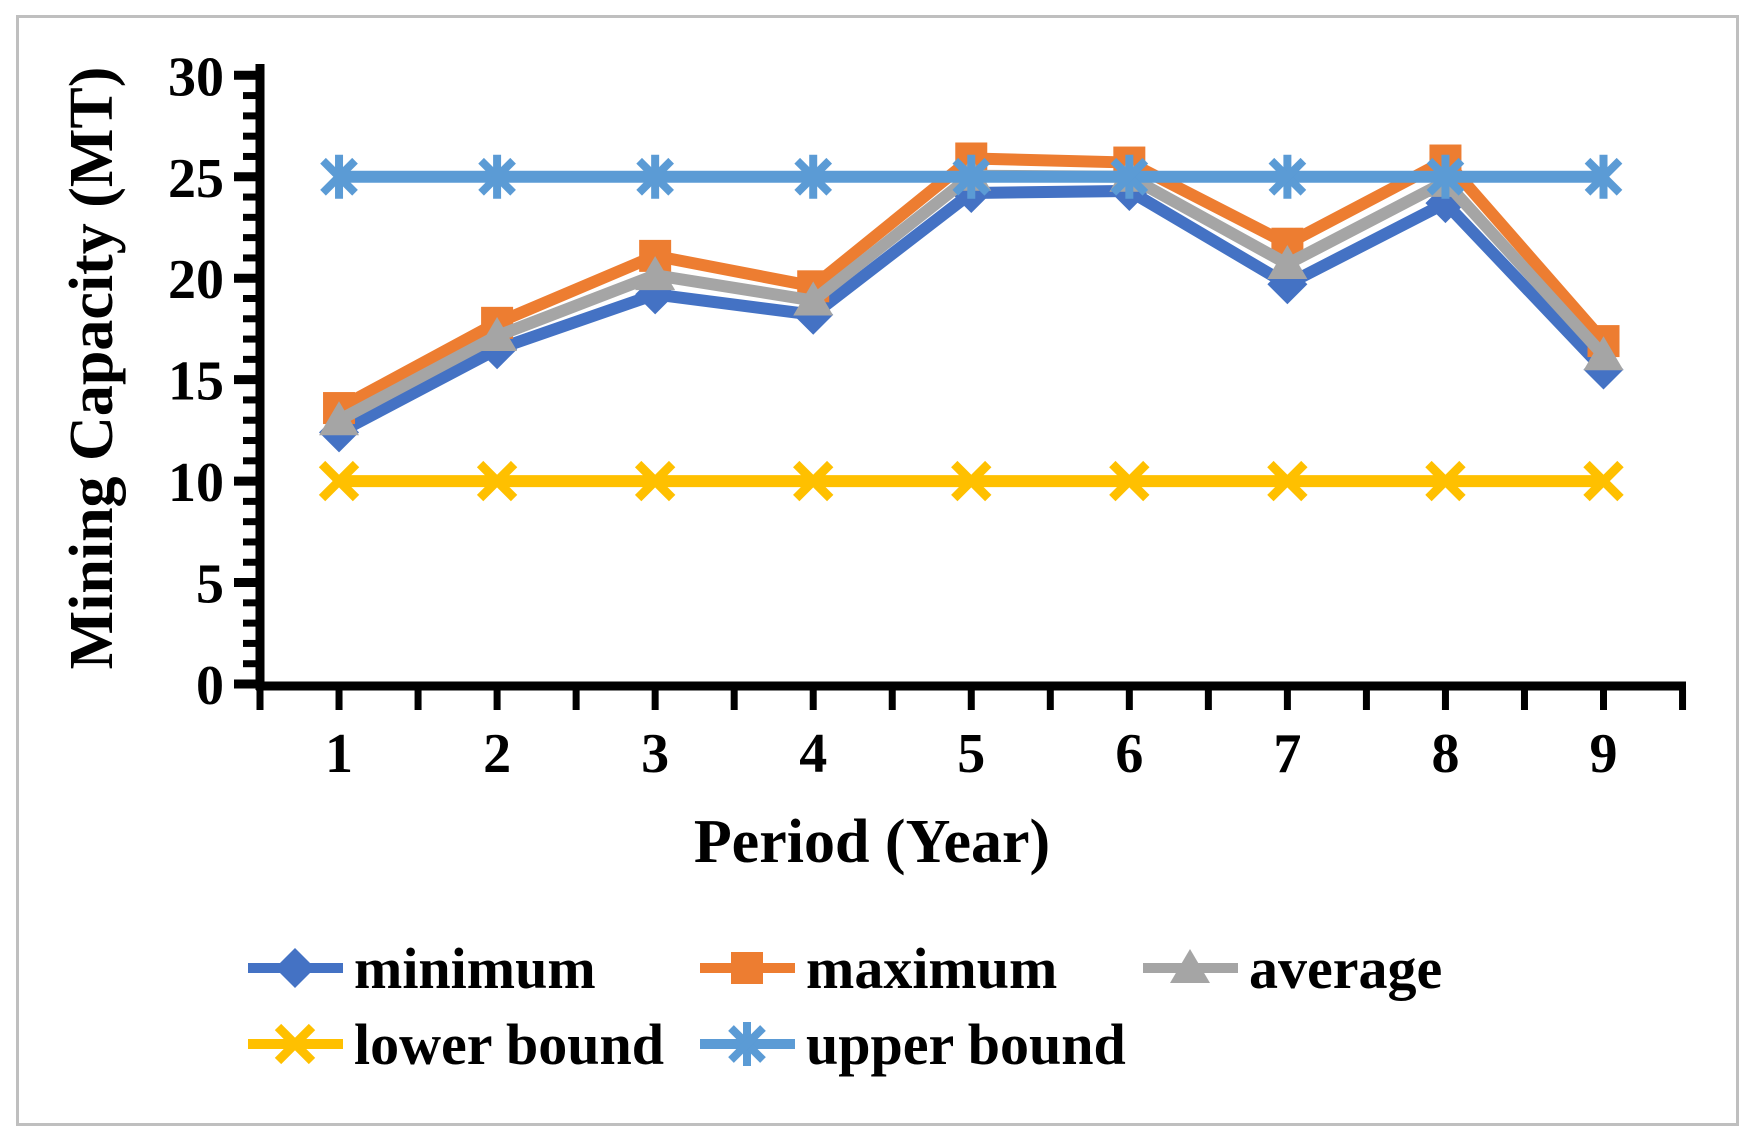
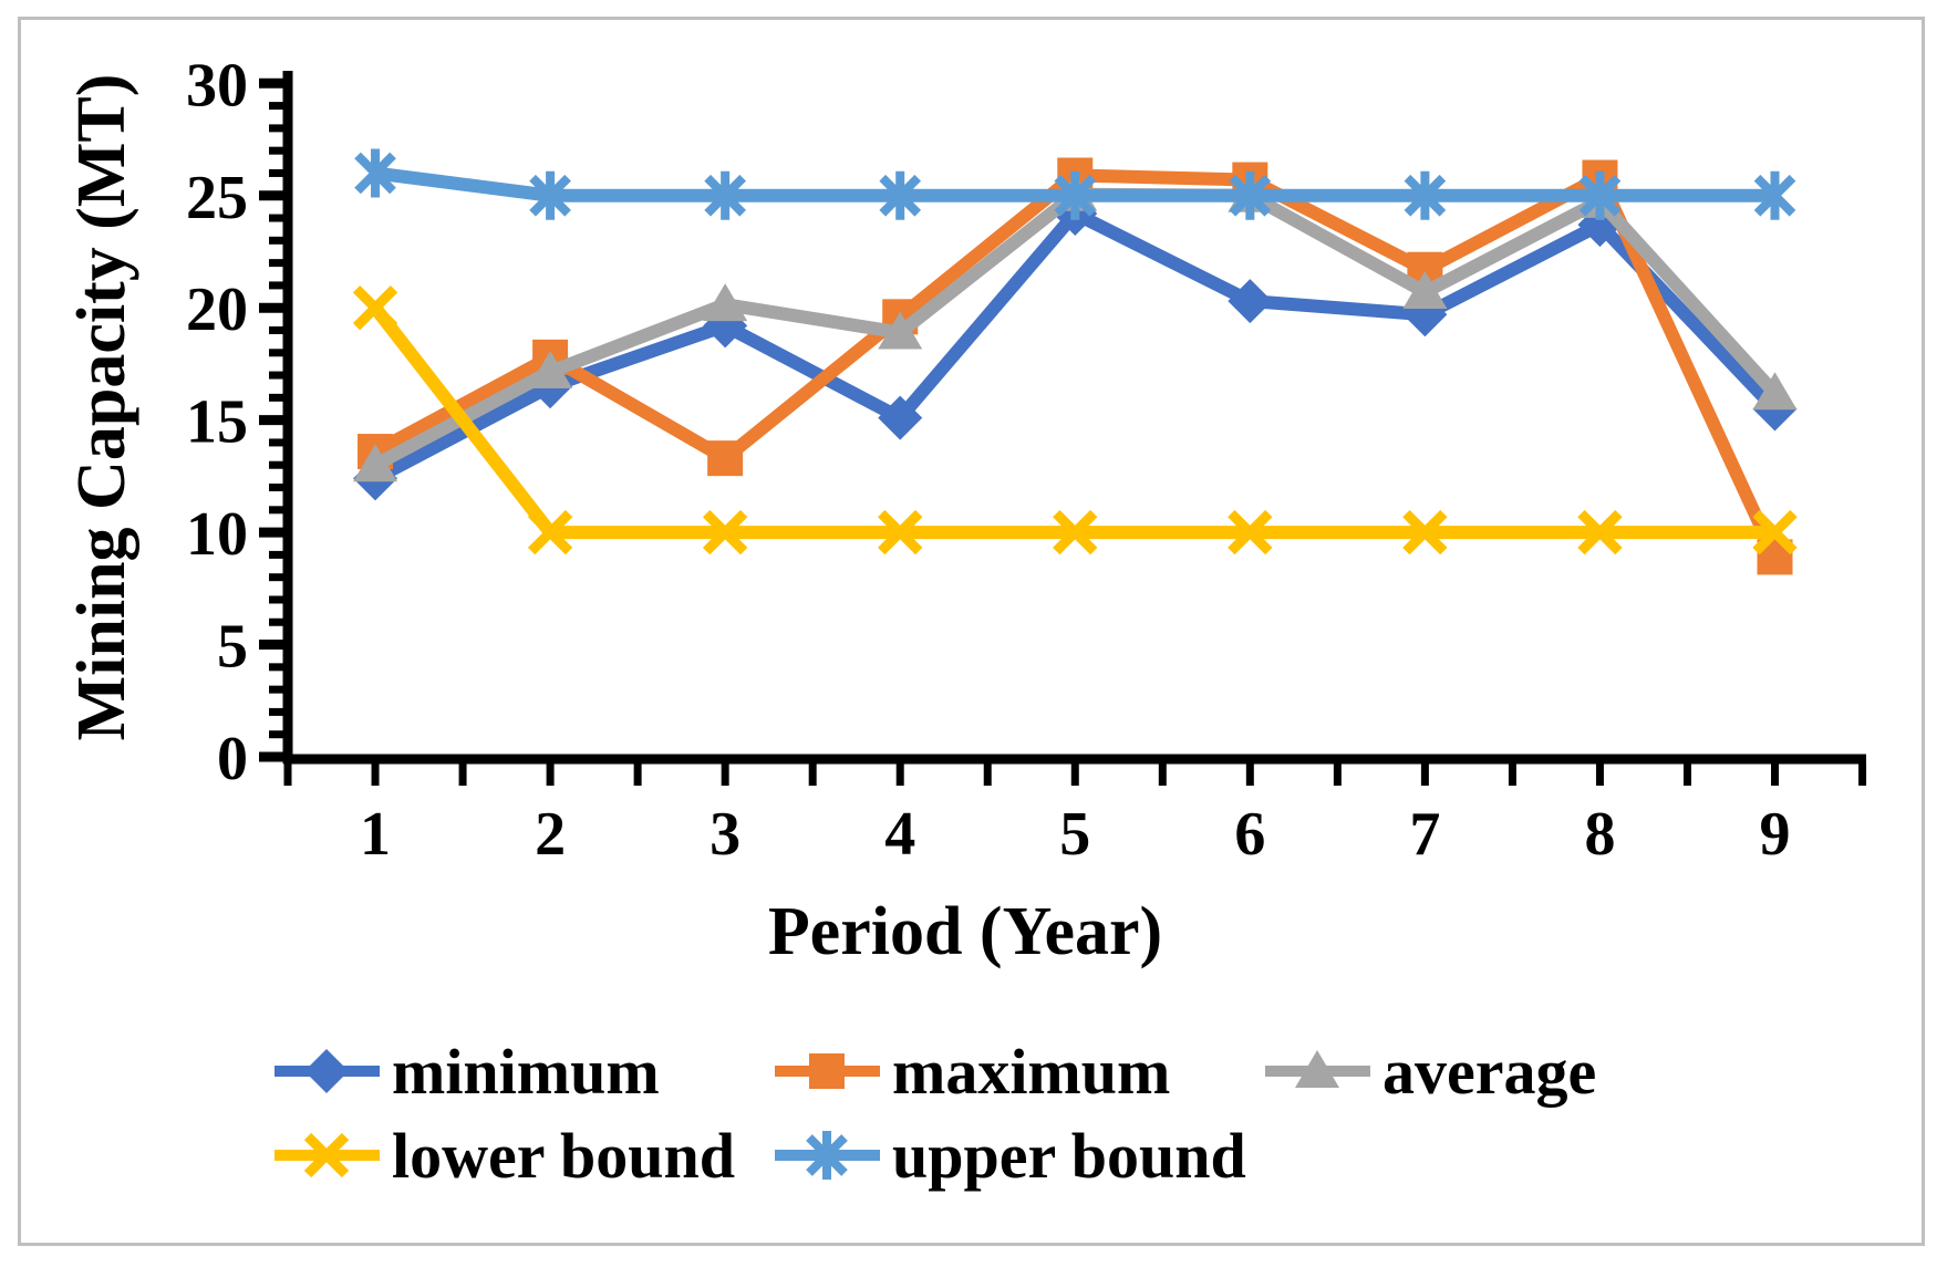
lower bound/1: 10 -> 20
upper bound/1: 25 -> 26
maximum/3: 21.1 -> 13.3
minimum/4: 18.2 -> 15.1
minimum/6: 24.3 -> 20.3
maximum/9: 16.9 -> 8.9
